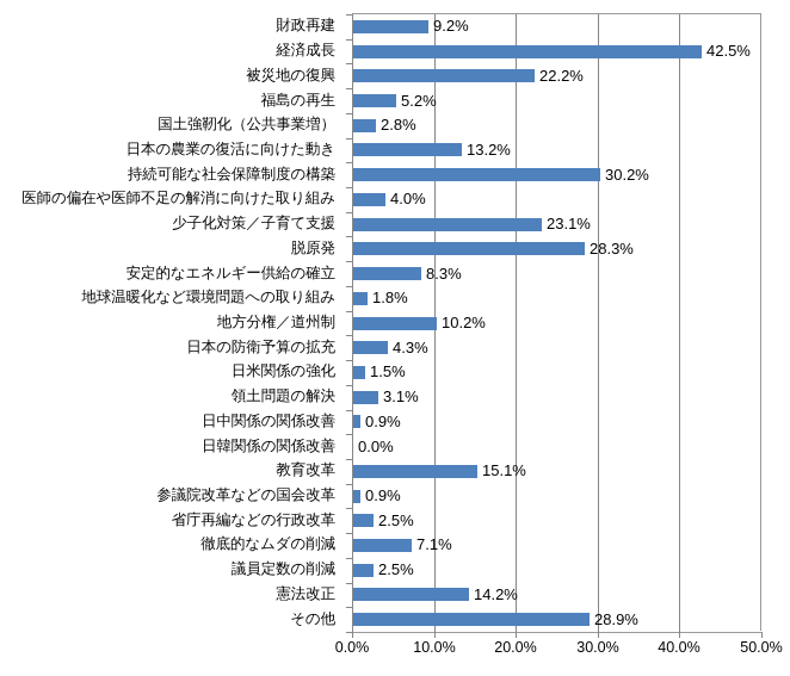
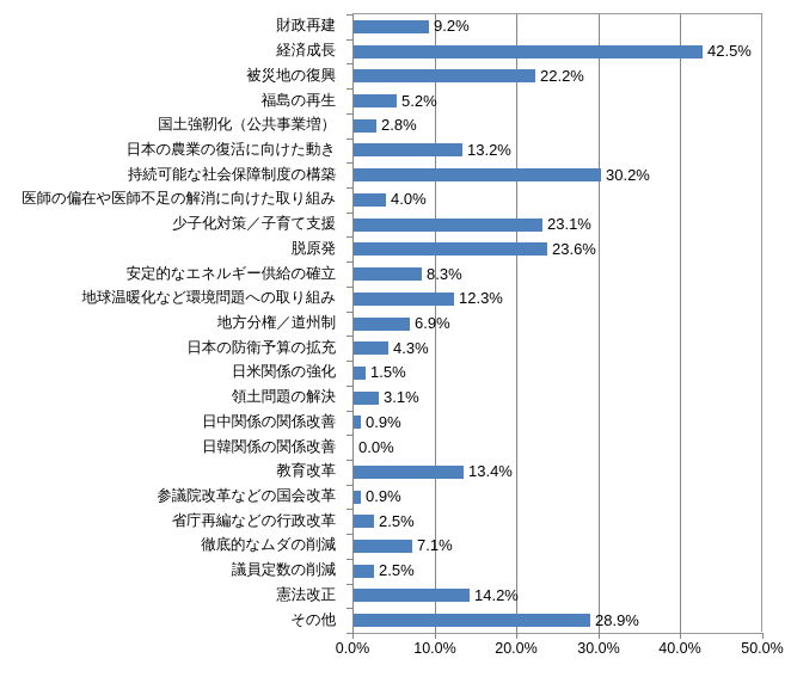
脱原発: 28.3% -> 23.6%
地球温暖化など環境問題への取り組み: 1.8% -> 12.3%
地方分権／道州制: 10.2% -> 6.9%
教育改革: 15.1% -> 13.4%
